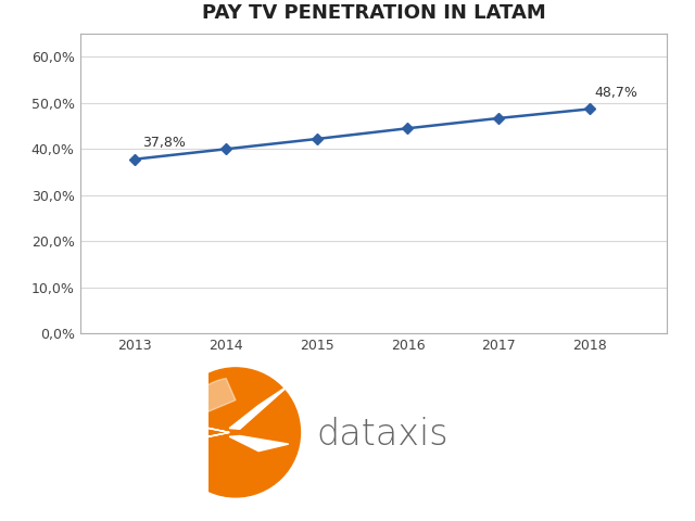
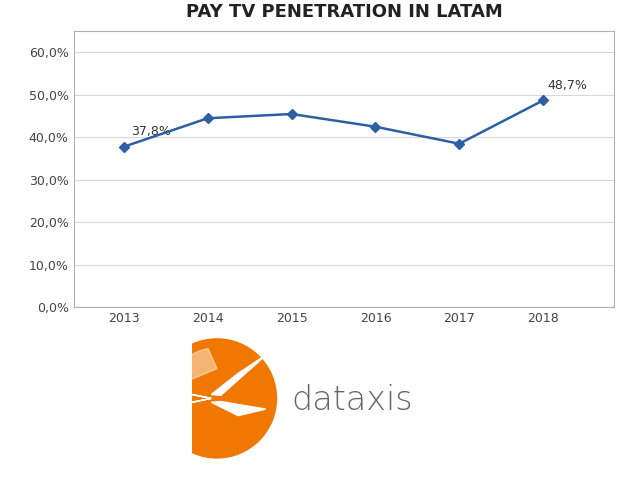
2014: 40,0% -> 44,5%
2015: 42,2% -> 45,5%
2016: 44,5% -> 42,5%
2017: 46,7% -> 38,5%
